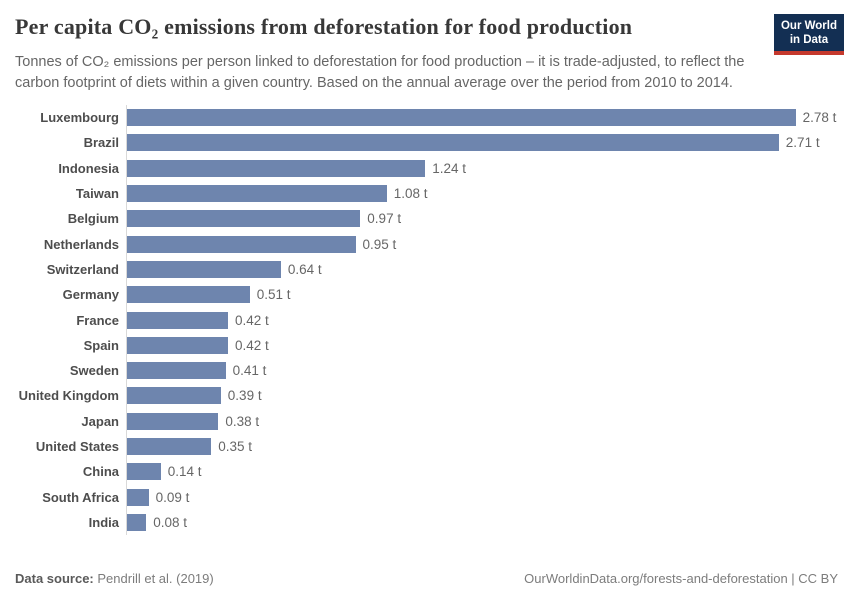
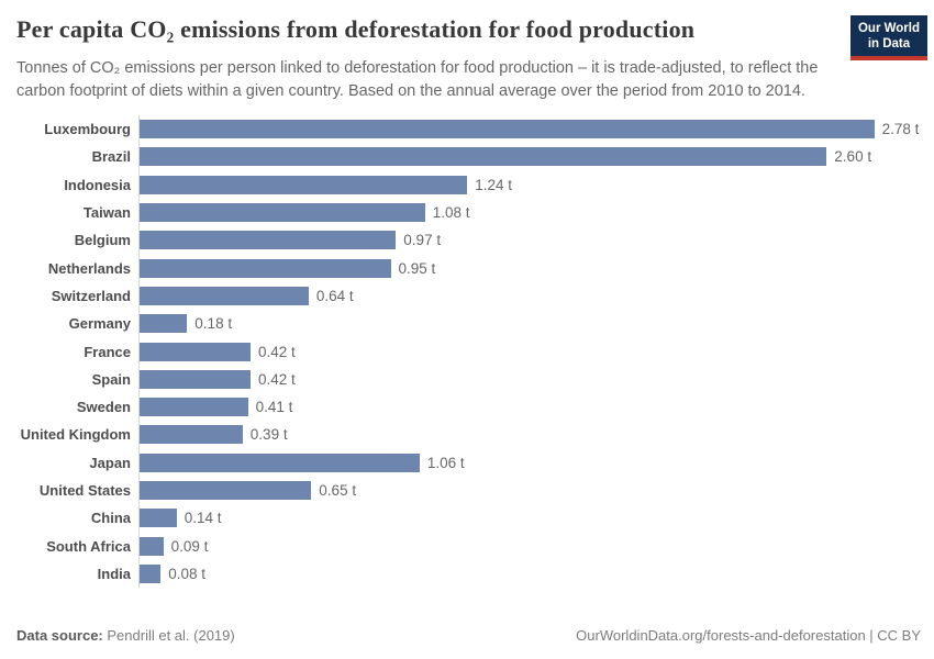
Brazil: 2.71 -> 2.60
Germany: 0.51 -> 0.18
Japan: 0.38 -> 1.06
United States: 0.35 -> 0.65
